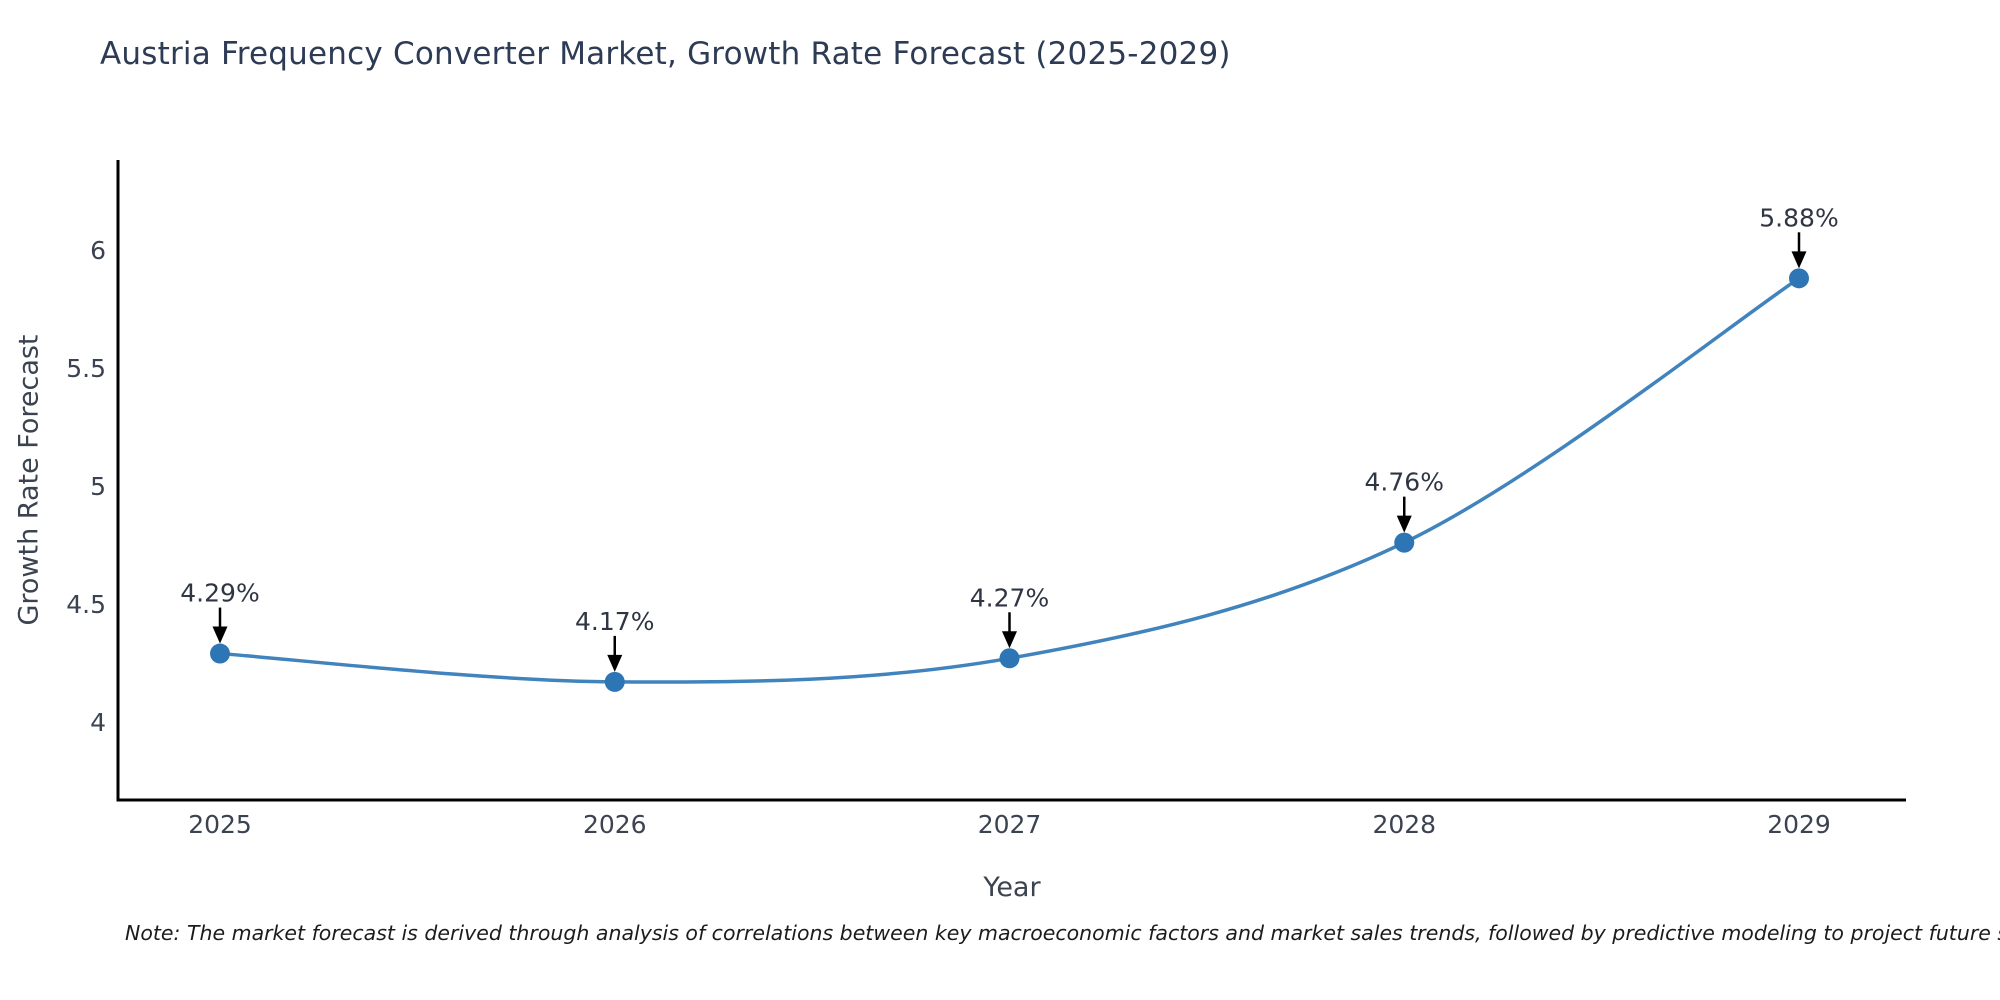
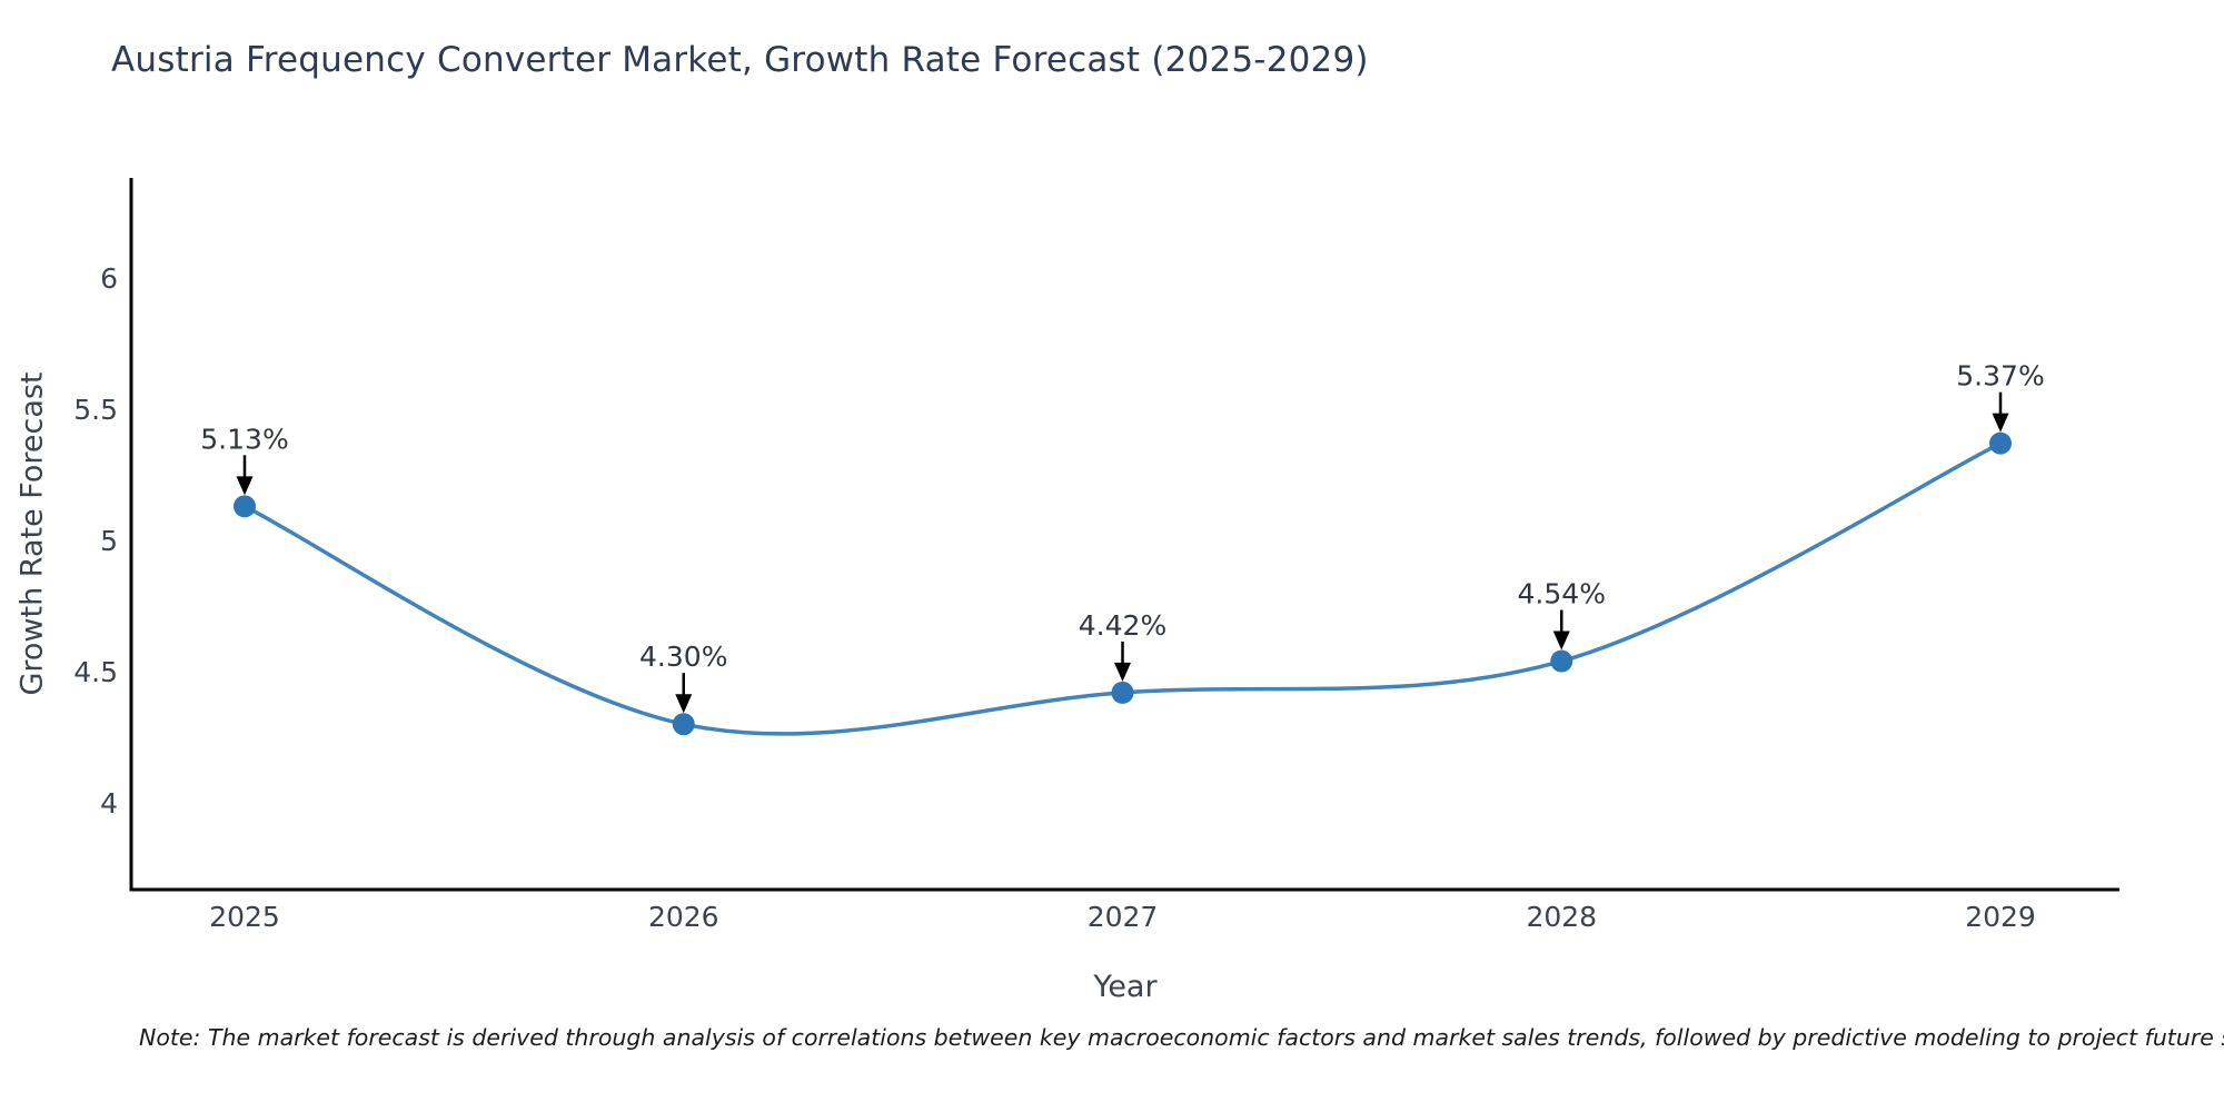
2025: 4.29% -> 5.13%
2026: 4.17% -> 4.30%
2027: 4.27% -> 4.42%
2028: 4.76% -> 4.54%
2029: 5.88% -> 5.37%
